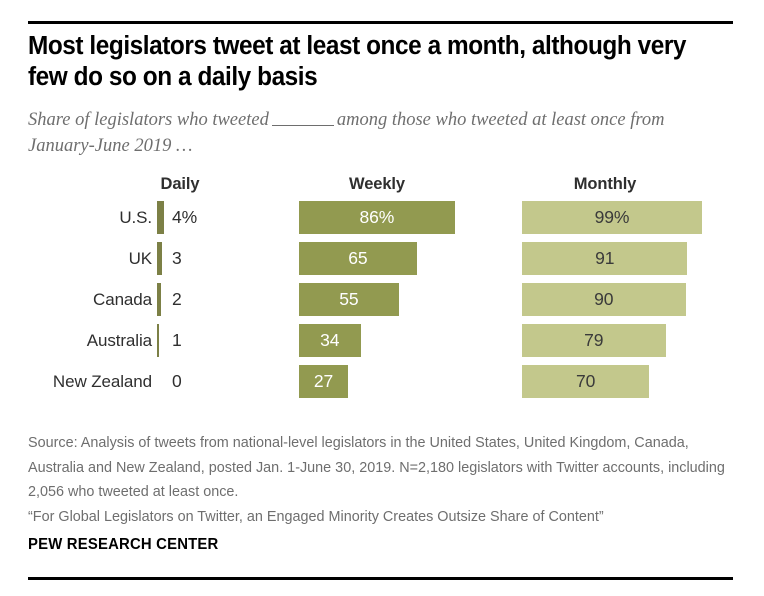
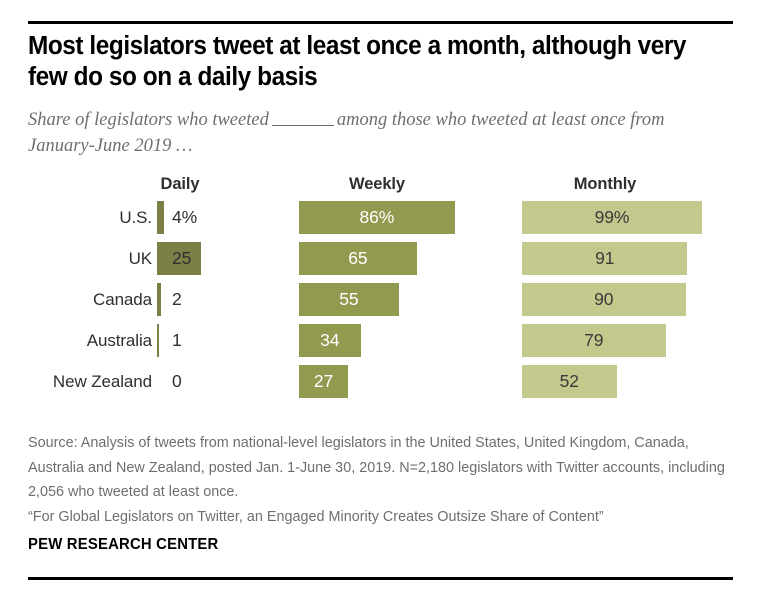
Daily/UK: 3 -> 25
Monthly/New Zealand: 70 -> 52
